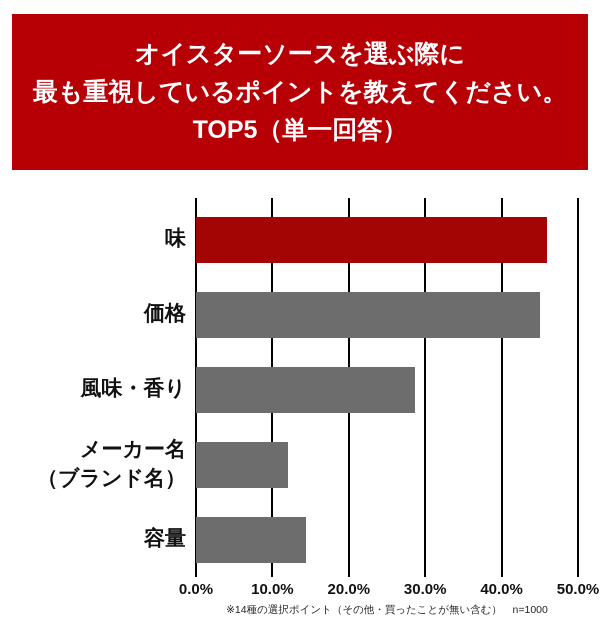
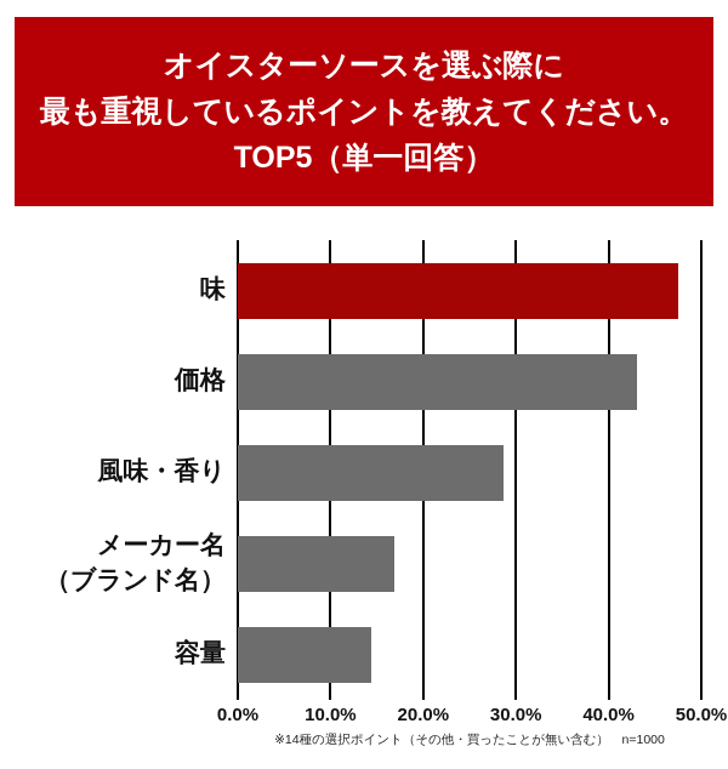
味: 46% -> 48%
価格: 45% -> 43%
メーカー名（ブランド名）: 12% -> 17%
